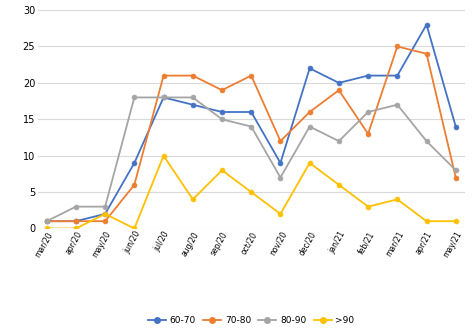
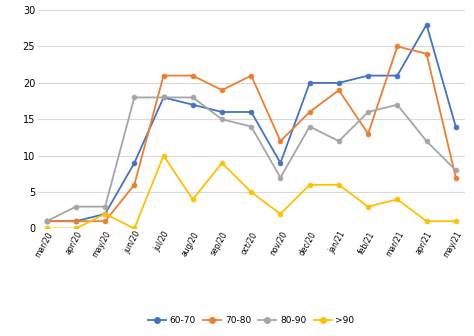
>90/sep/20: 8 -> 9
60-70/dec/20: 22 -> 20
>90/dec/20: 9 -> 6
